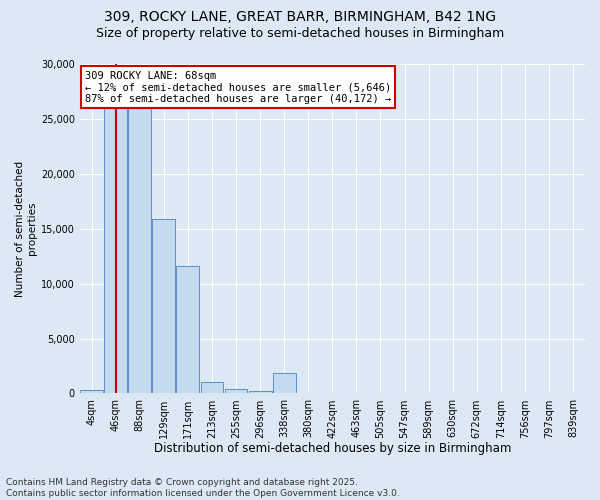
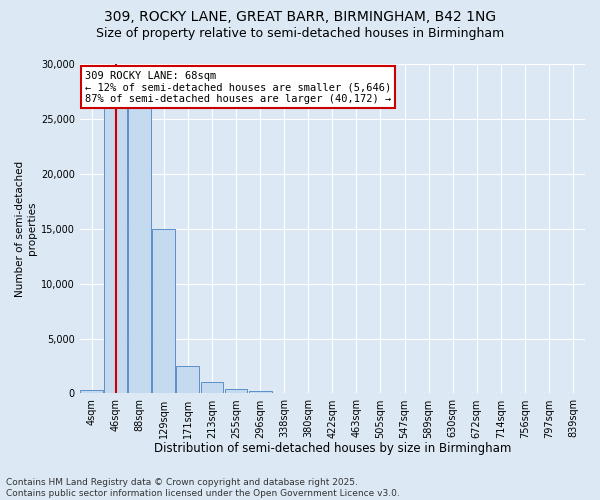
129sqm: 15,900 -> 15,000
171sqm: 11,600 -> 2,500
338sqm: 1,900 -> 0
